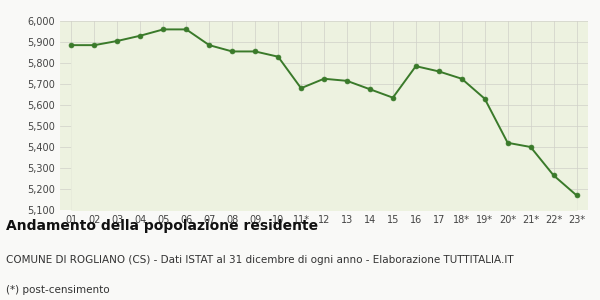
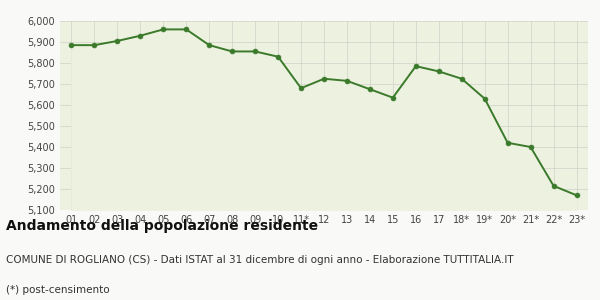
22*: 5,265 -> 5,215
